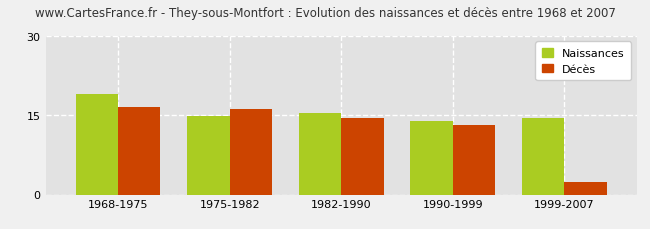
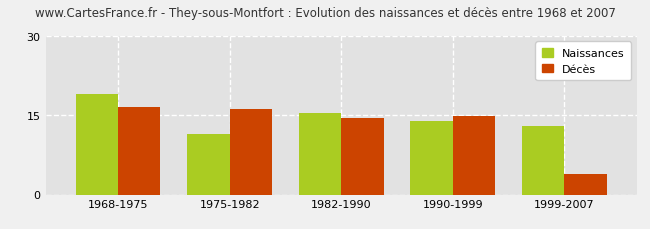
Naissances/1975-1982: 14.8 -> 11.4
Décès/1990-1999: 13.1 -> 14.8
Naissances/1999-2007: 14.5 -> 13.0
Décès/1999-2007: 2.3 -> 3.8
